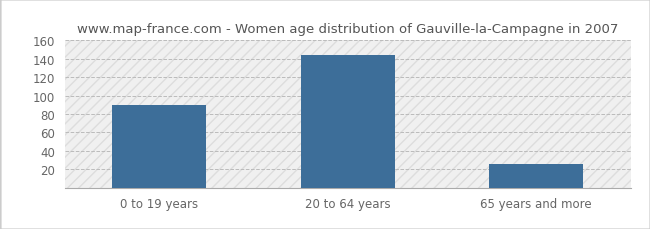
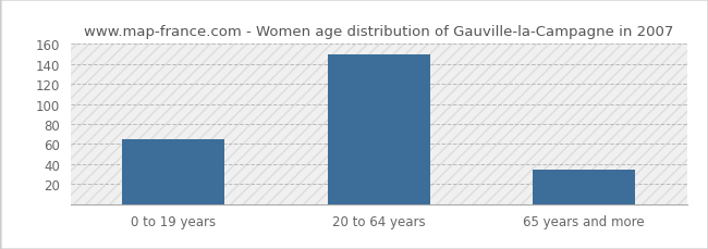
0 to 19 years: 90 -> 65
20 to 64 years: 144 -> 150
65 years and more: 26 -> 34
